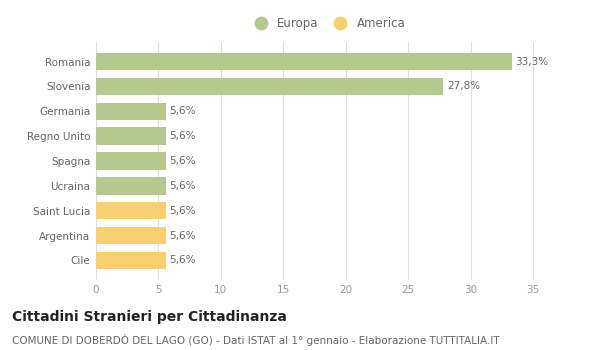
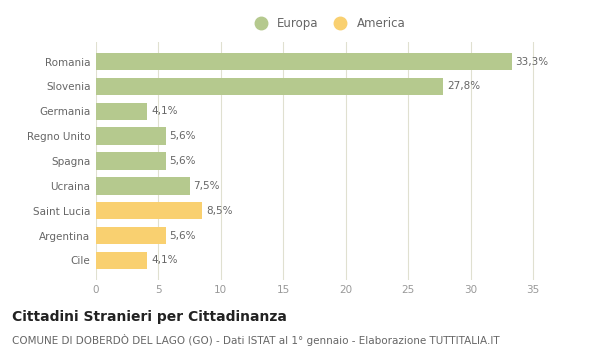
Germania: 5,6% -> 4,1%
Ucraina: 5,6% -> 7,5%
Saint Lucia: 5,6% -> 8,5%
Cile: 5,6% -> 4,1%
